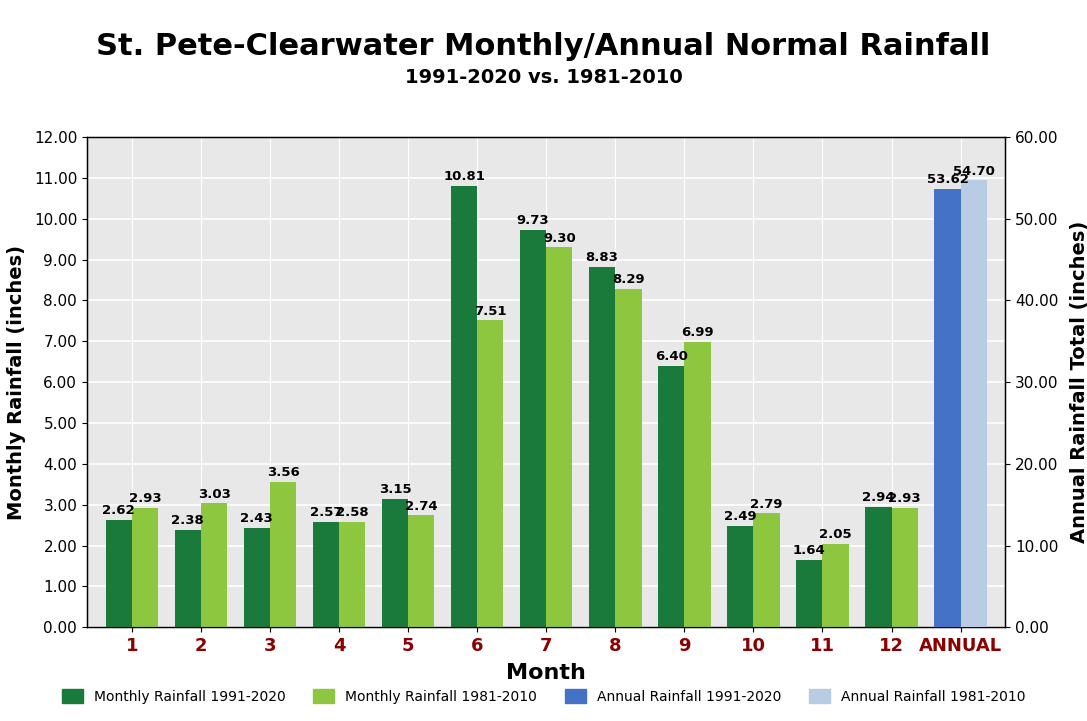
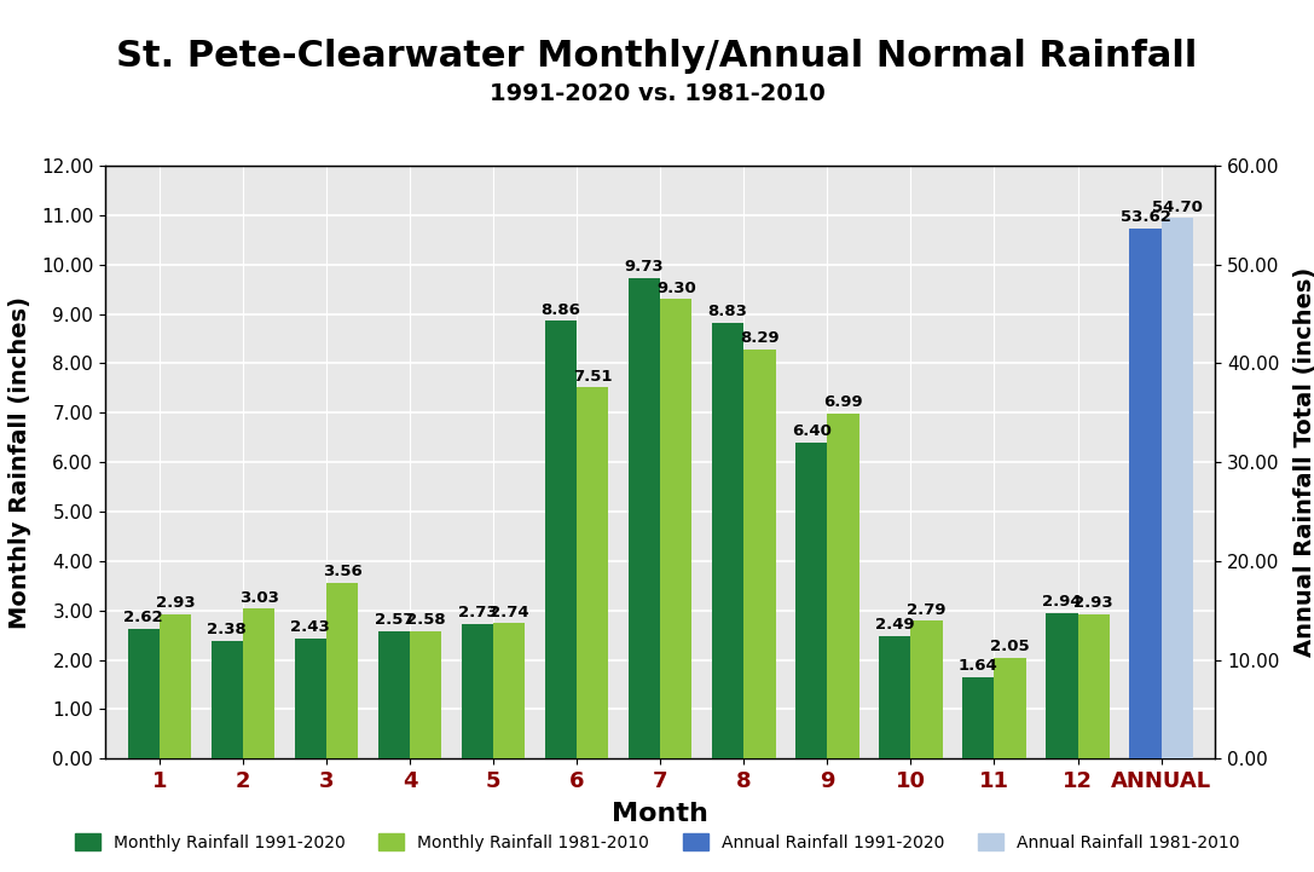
Monthly Rainfall 1991-2020/5: 3.15 -> 2.73
Monthly Rainfall 1991-2020/6: 10.81 -> 8.86
